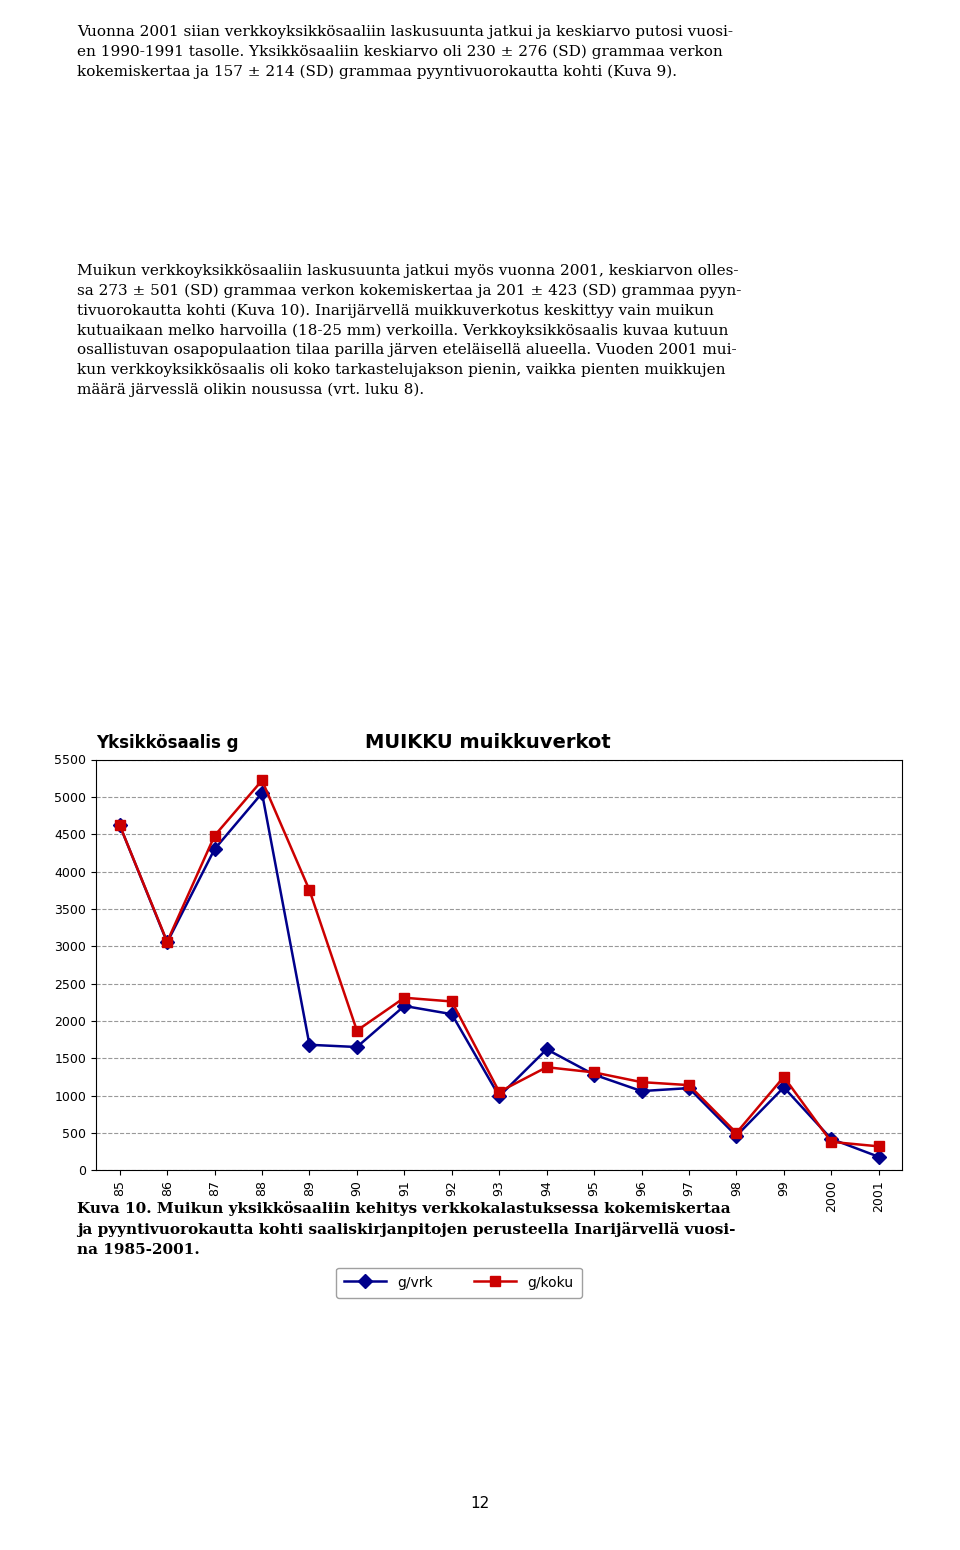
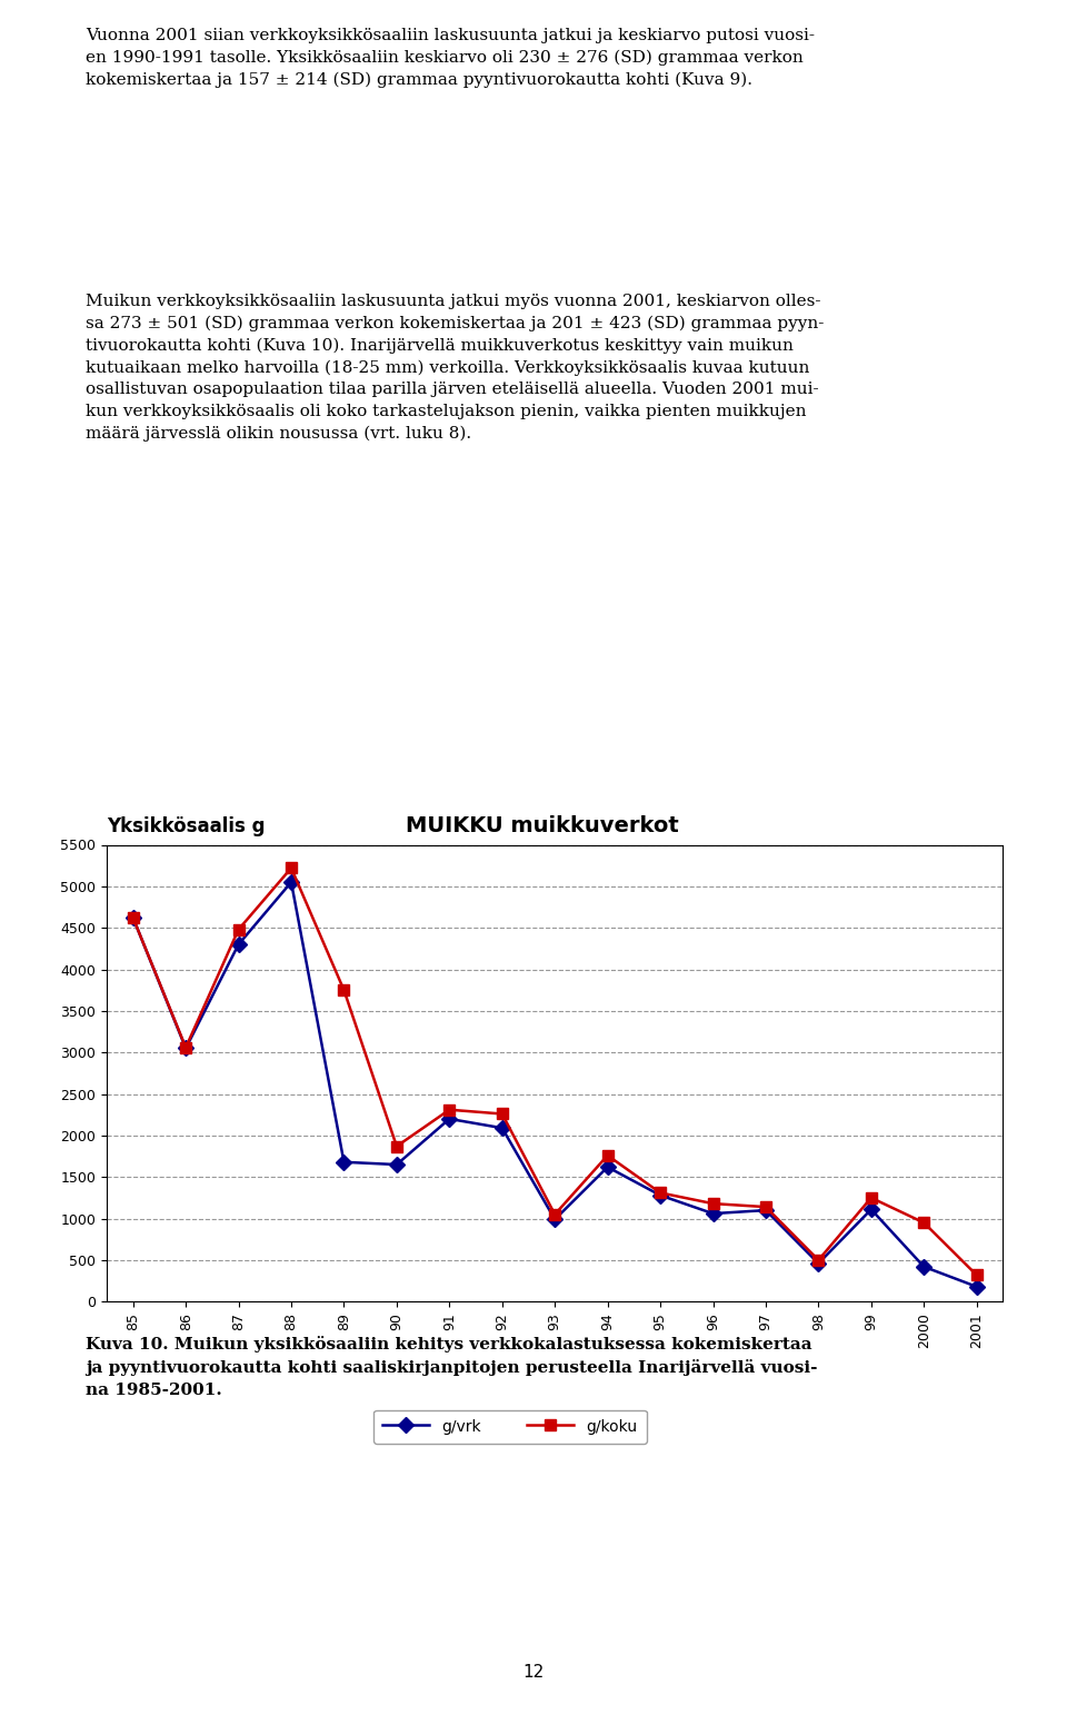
g/koku/94: 1380 -> 1760
g/koku/2000: 380 -> 950
